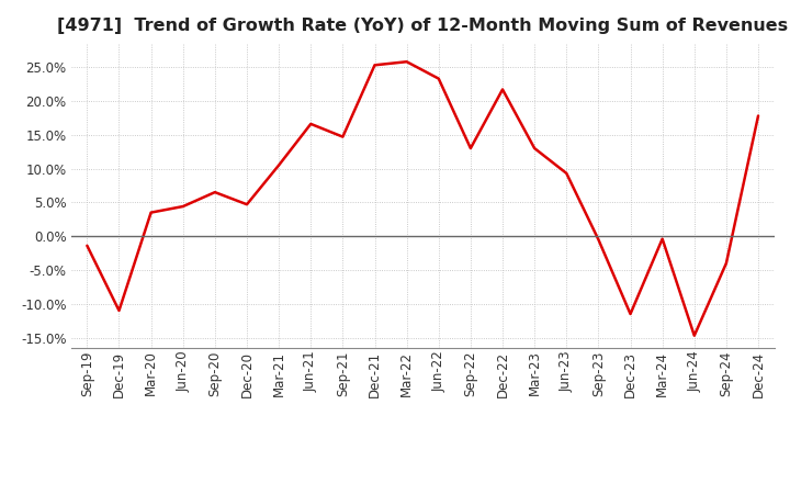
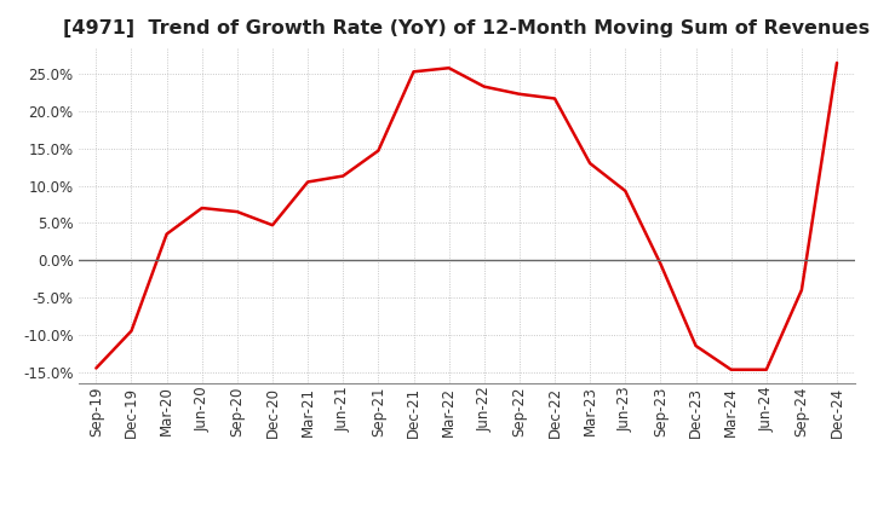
Sep-19: -1.4% -> -14.5%
Dec-19: -11.0% -> -9.5%
Jun-20: 4.4% -> 7.0%
Jun-21: 16.6% -> 11.3%
Sep-22: 13.0% -> 22.3%
Mar-24: -0.4% -> -14.7%
Dec-24: 17.8% -> 26.5%
